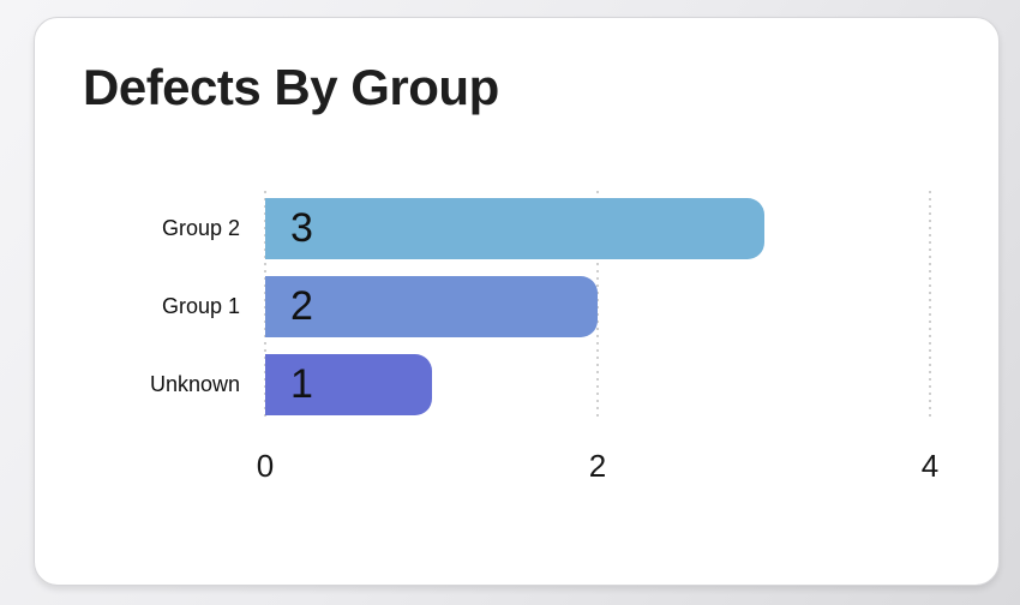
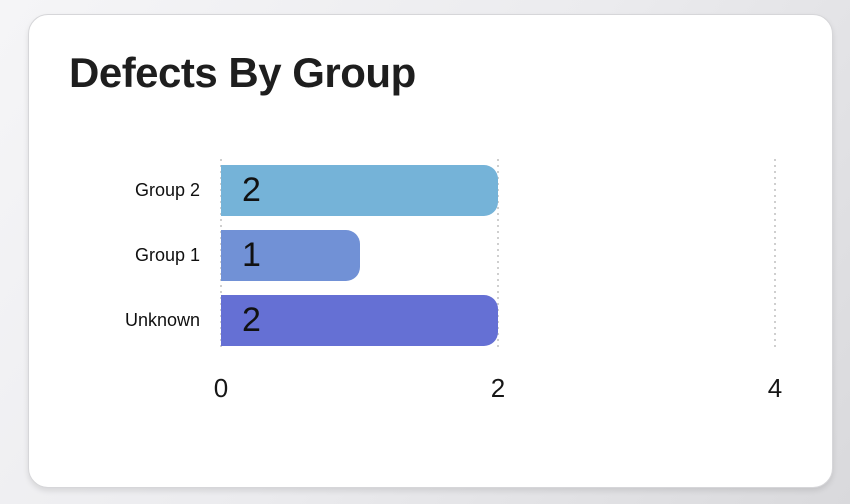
Group 2: 3 -> 2
Group 1: 2 -> 1
Unknown: 1 -> 2
